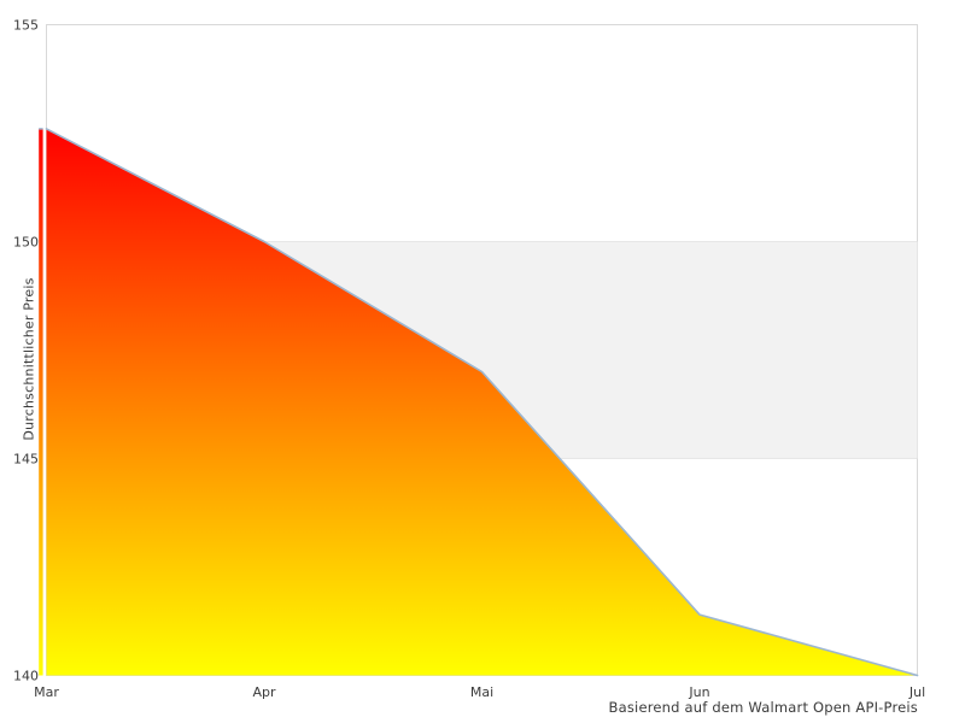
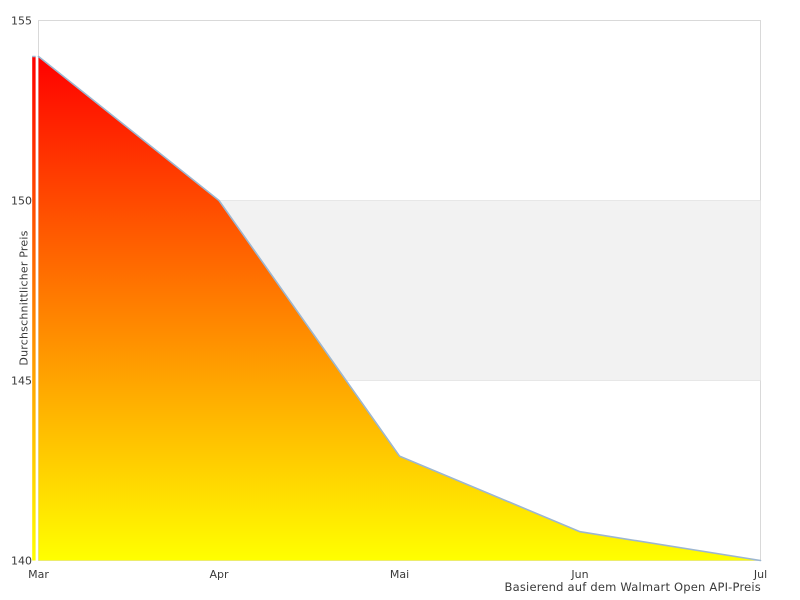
Mar: 152.6 -> 154.0
Mai: 147.0 -> 142.9
Jun: 141.4 -> 140.8
